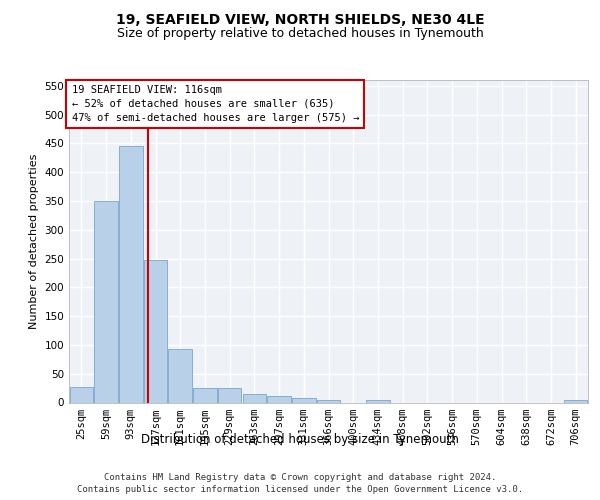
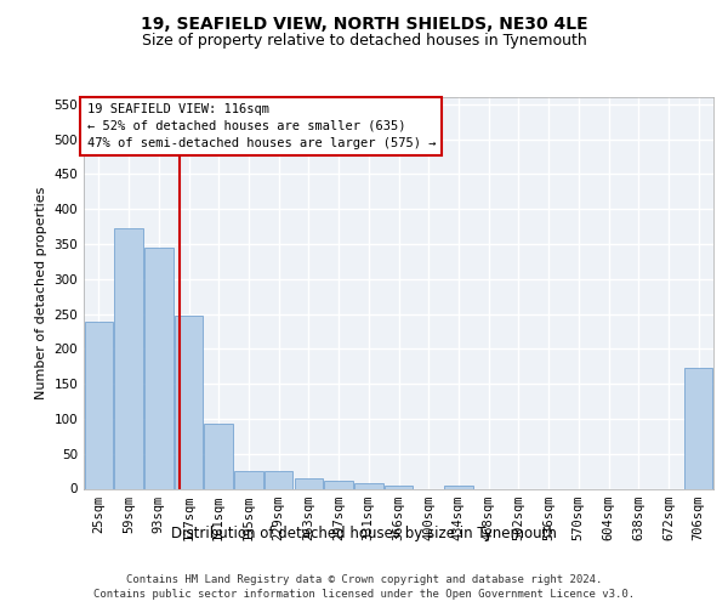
25sqm: 27 -> 238
59sqm: 350 -> 372
93sqm: 445 -> 344
706sqm: 4 -> 172
